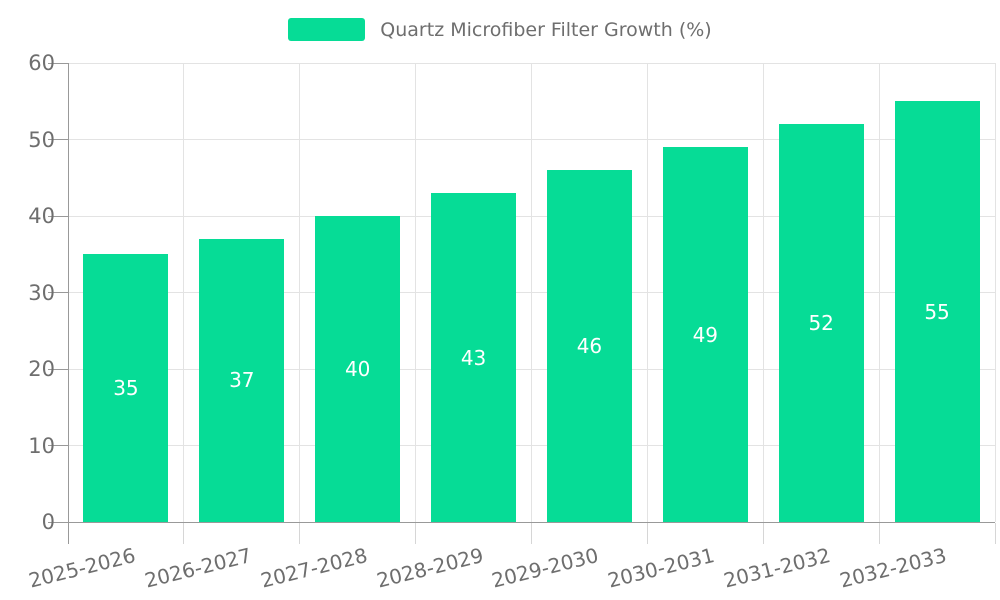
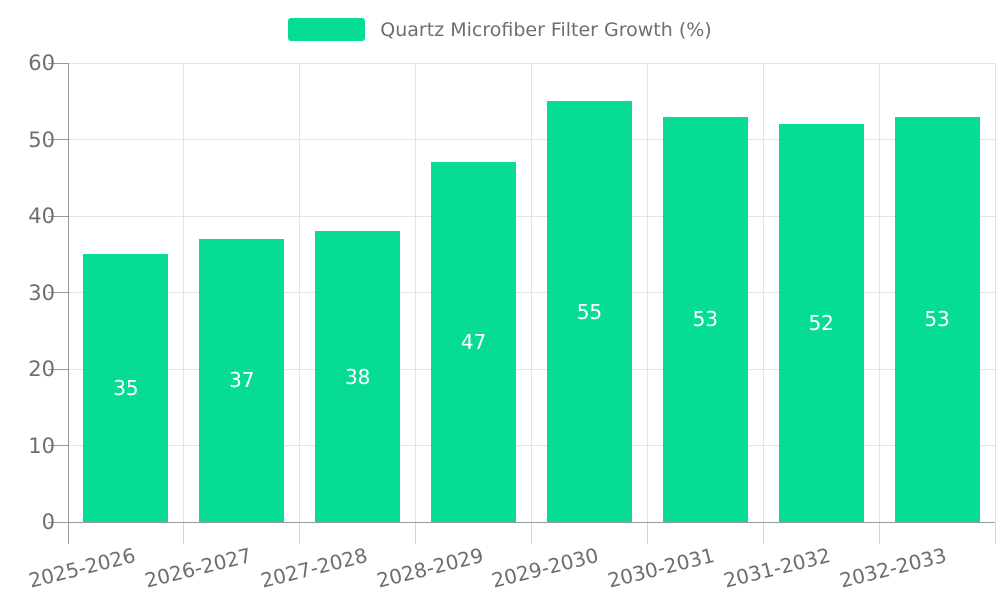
2027-2028: 40 -> 38
2028-2029: 43 -> 47
2029-2030: 46 -> 55
2030-2031: 49 -> 53
2032-2033: 55 -> 53
